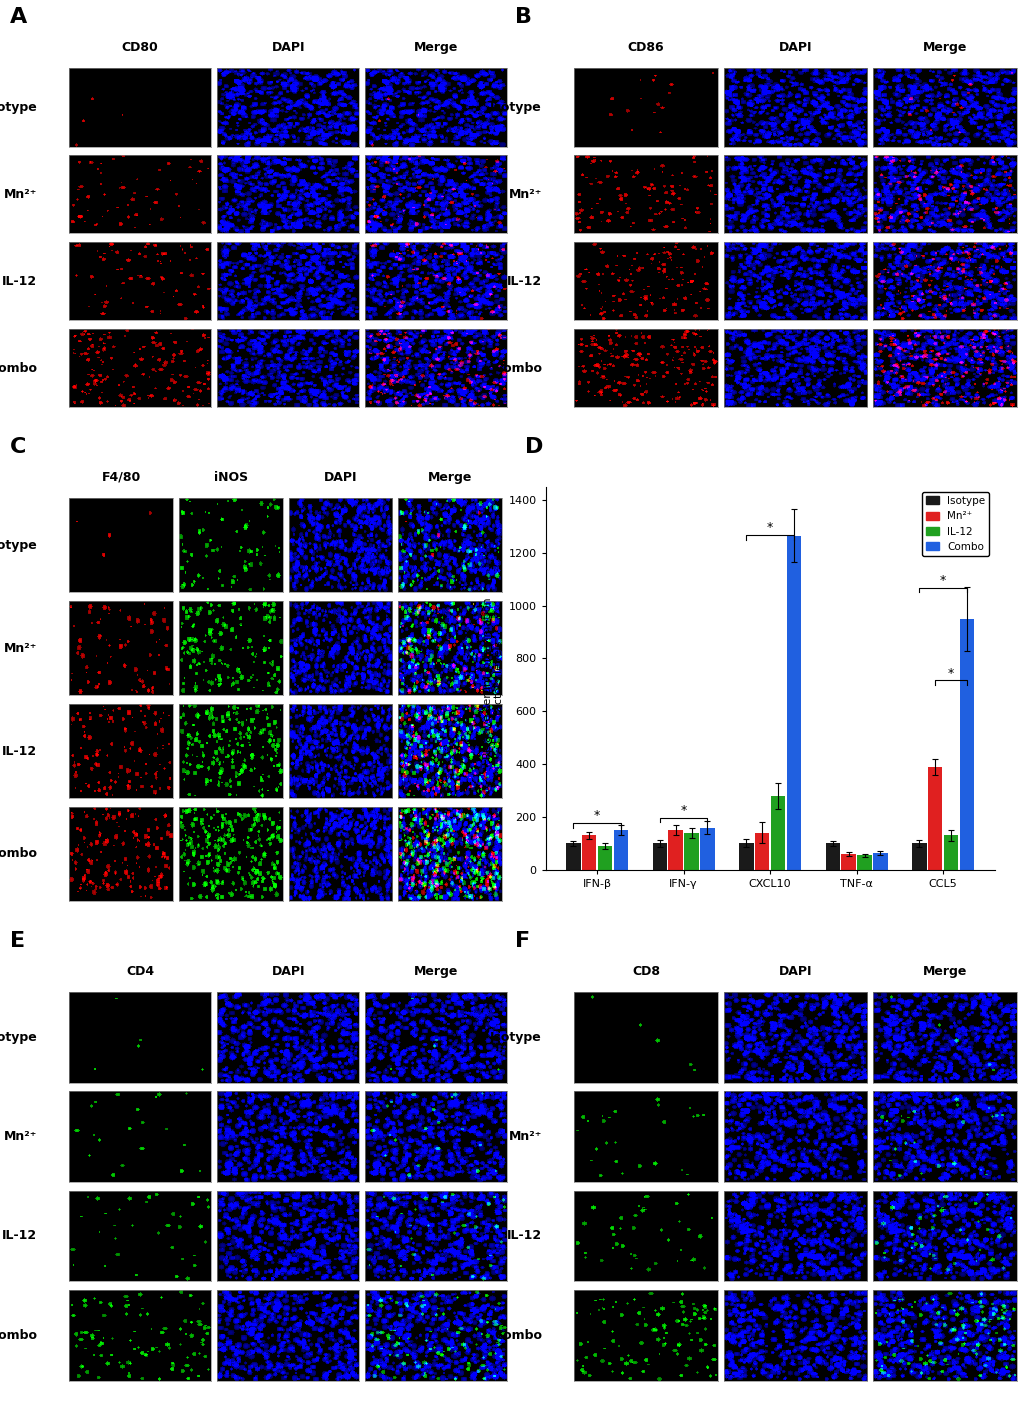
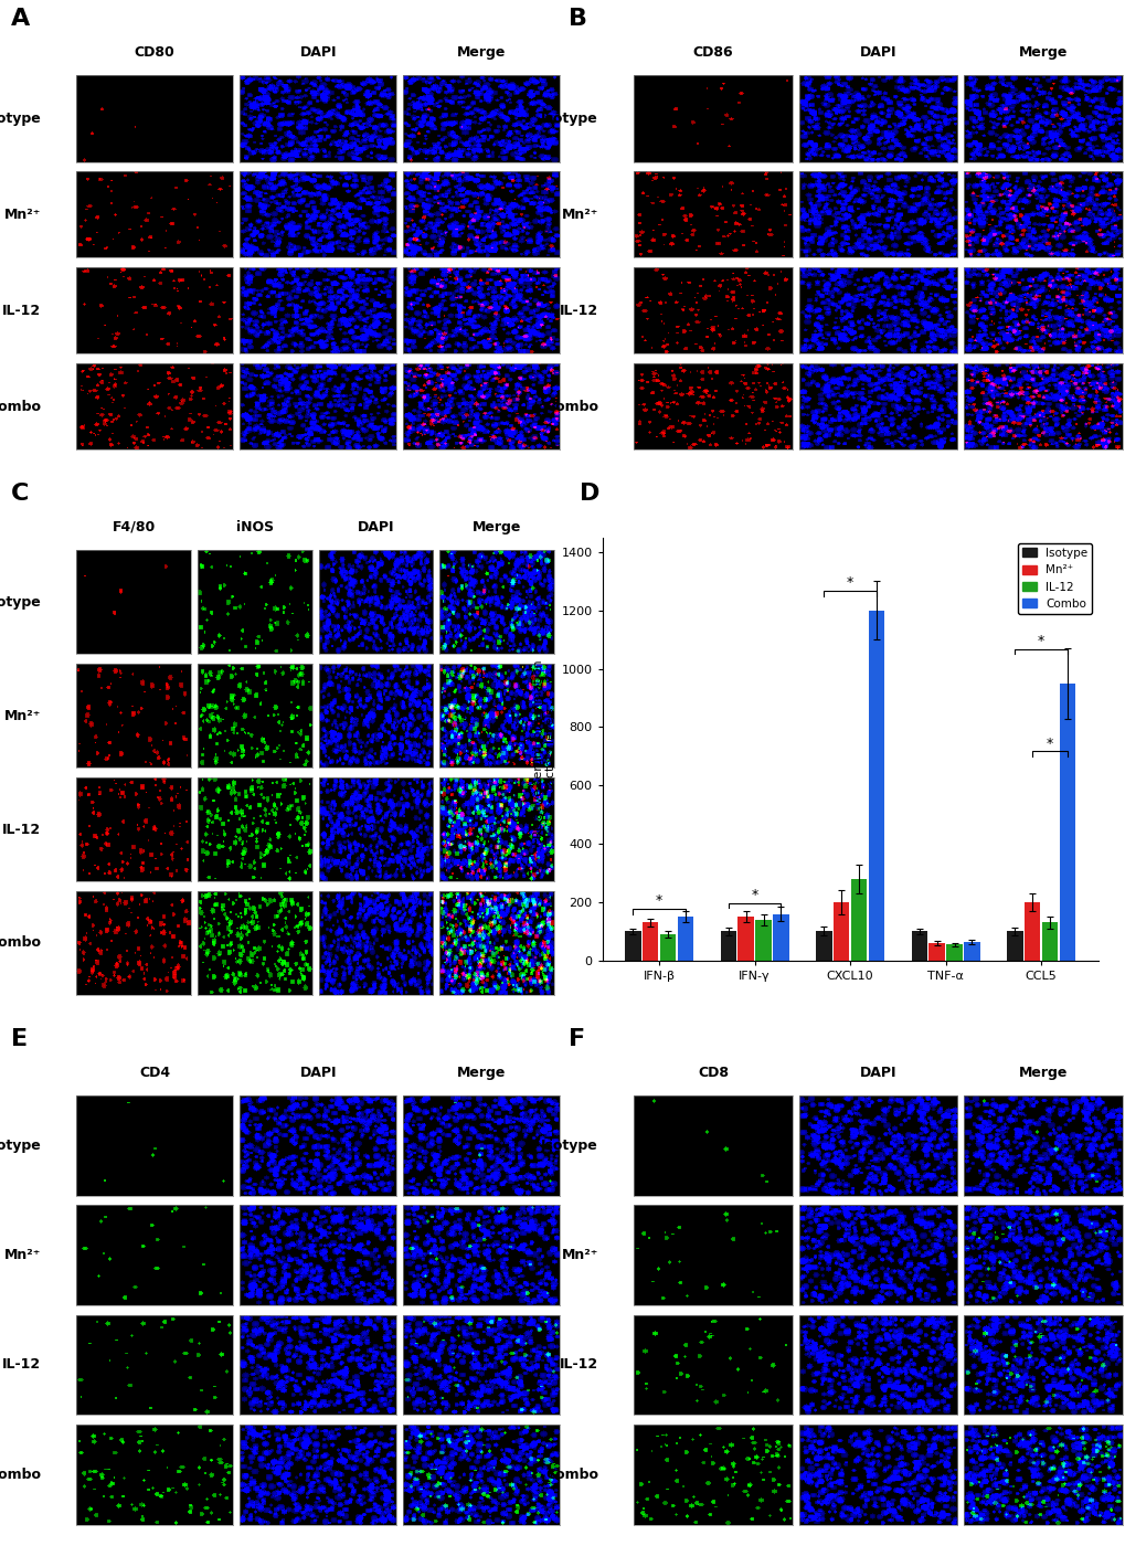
Mn²⁺/CXCL10: 140 -> 200
Combo/CXCL10: 1265 -> 1200
Mn²⁺/CCL5: 390 -> 200
